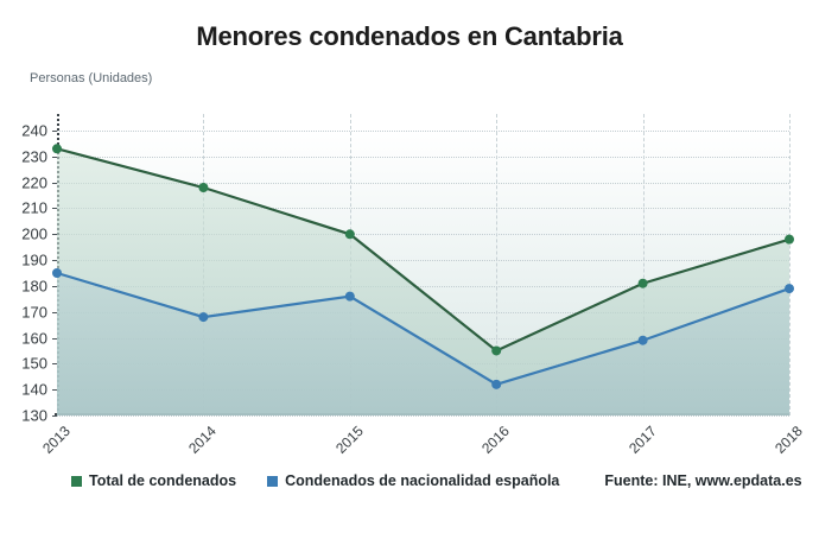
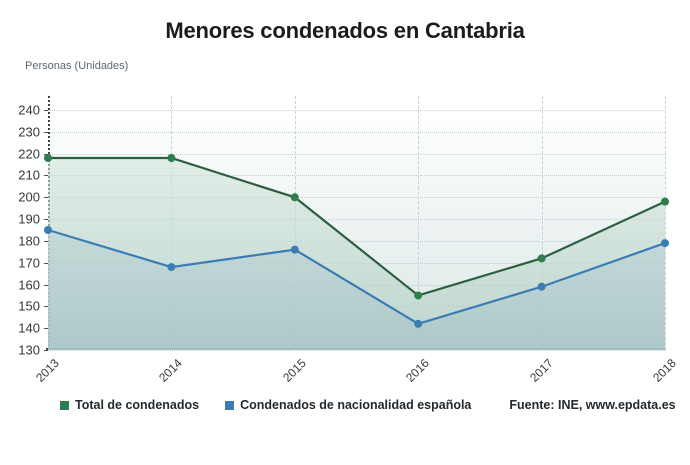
Total de condenados/2013: 233 -> 218
Total de condenados/2017: 181 -> 172
